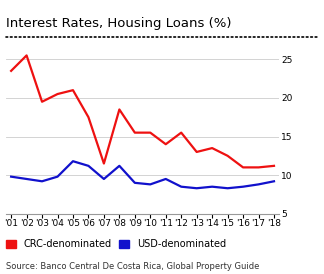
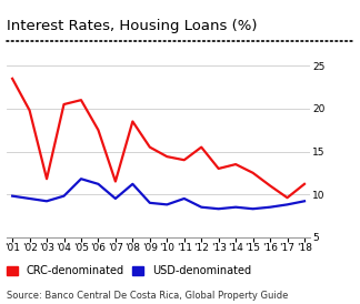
CRC-denominated/'02: 25.5 -> 19.8
CRC-denominated/'03: 19.5 -> 11.8
CRC-denominated/'10: 15.5 -> 14.4
CRC-denominated/'17: 11.0 -> 9.6
